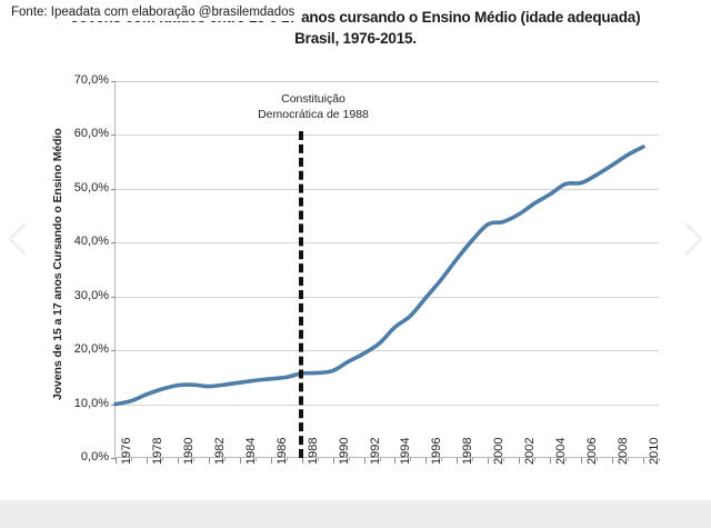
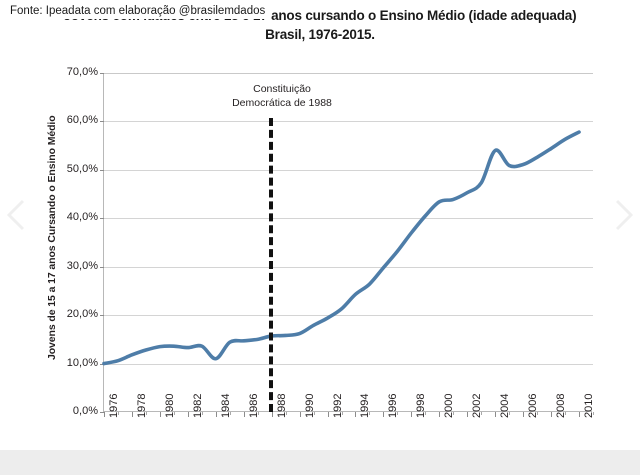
1984: 14% -> 11%
2004: 49% -> 54%
